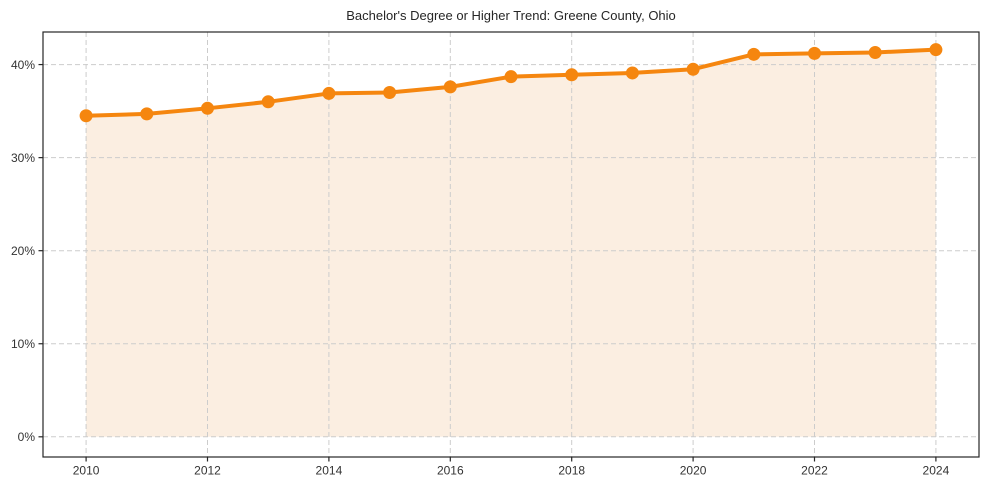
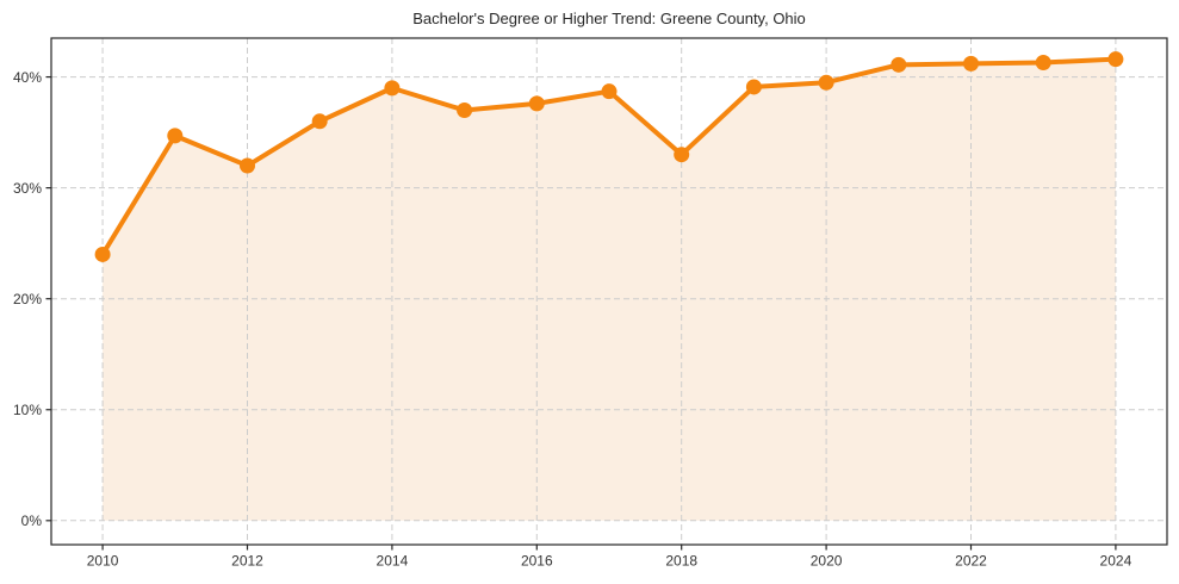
2010: 34% -> 24%
2012: 35% -> 32%
2014: 37% -> 39%
2018: 39% -> 33%
